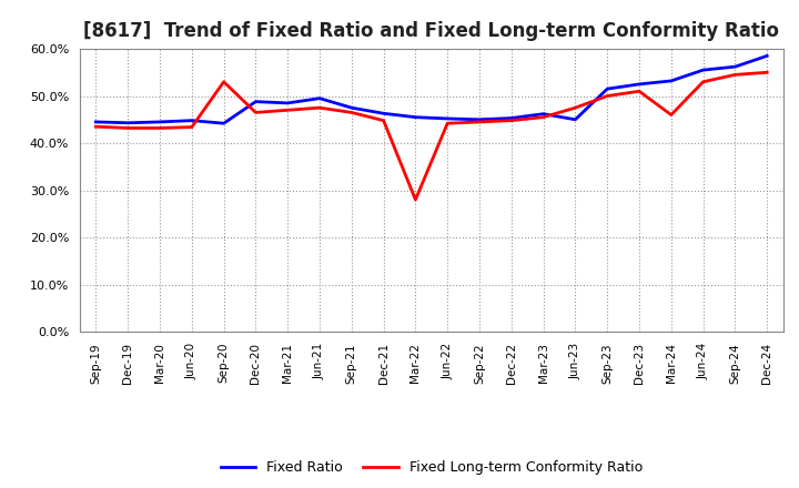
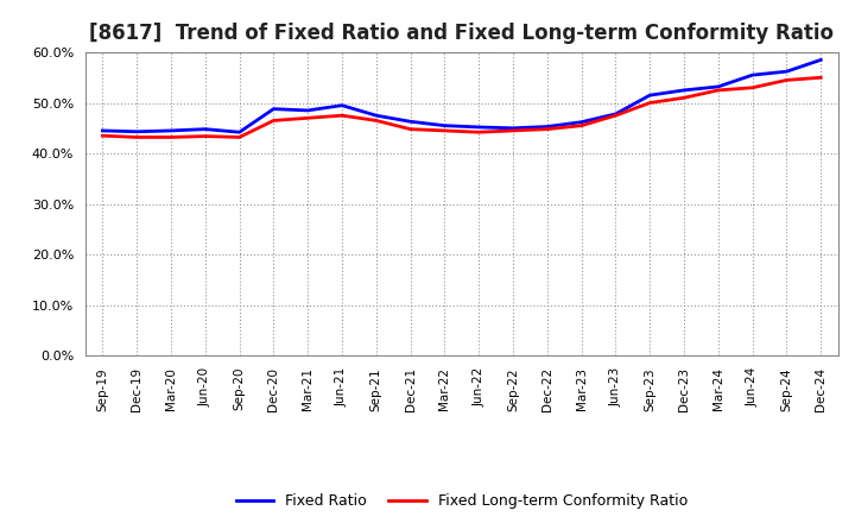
Fixed Long-term Conformity Ratio/Sep-20: 53.0% -> 43.2%
Fixed Long-term Conformity Ratio/Mar-22: 28.0% -> 44.5%
Fixed Ratio/Jun-23: 45.0% -> 47.8%
Fixed Long-term Conformity Ratio/Mar-24: 46.0% -> 52.5%
